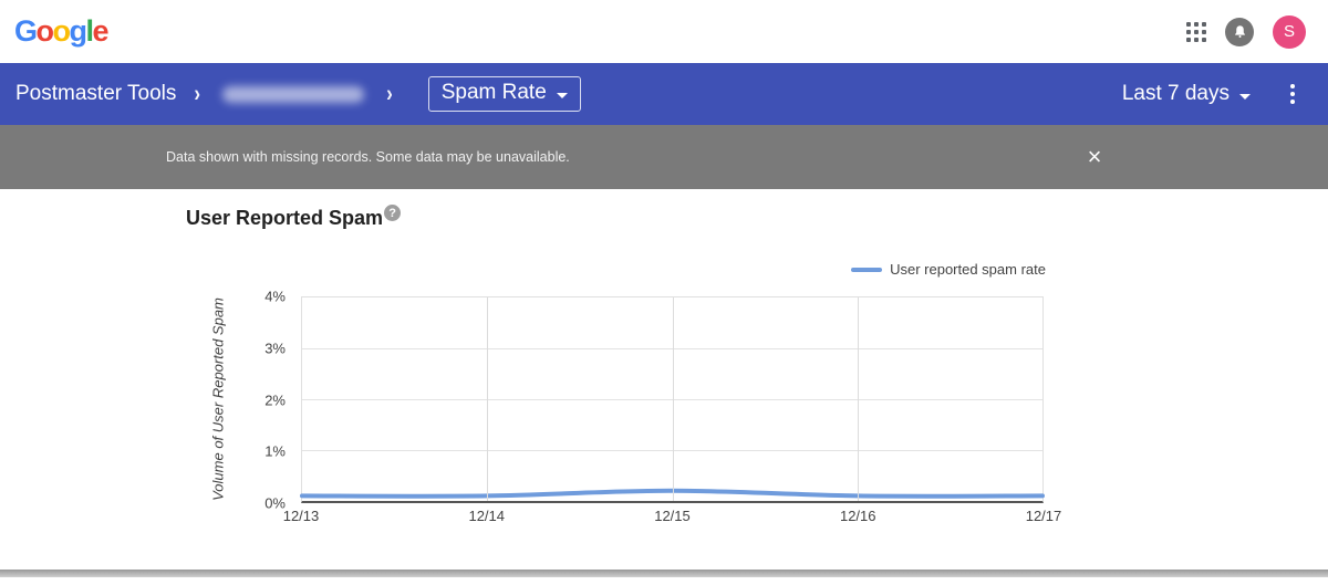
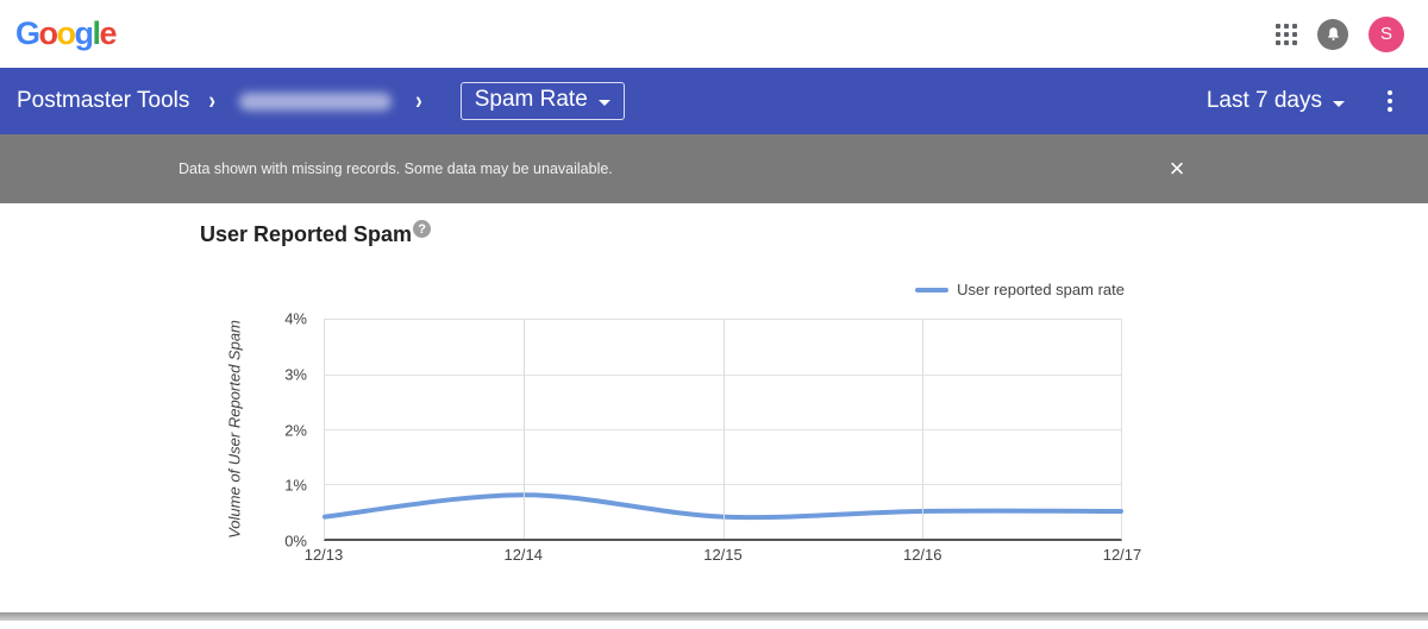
12/13: 0.1% -> 0.4%
12/14: 0.1% -> 0.8%
12/15: 0.2% -> 0.4%
12/16: 0.1% -> 0.5%
12/17: 0.1% -> 0.5%
